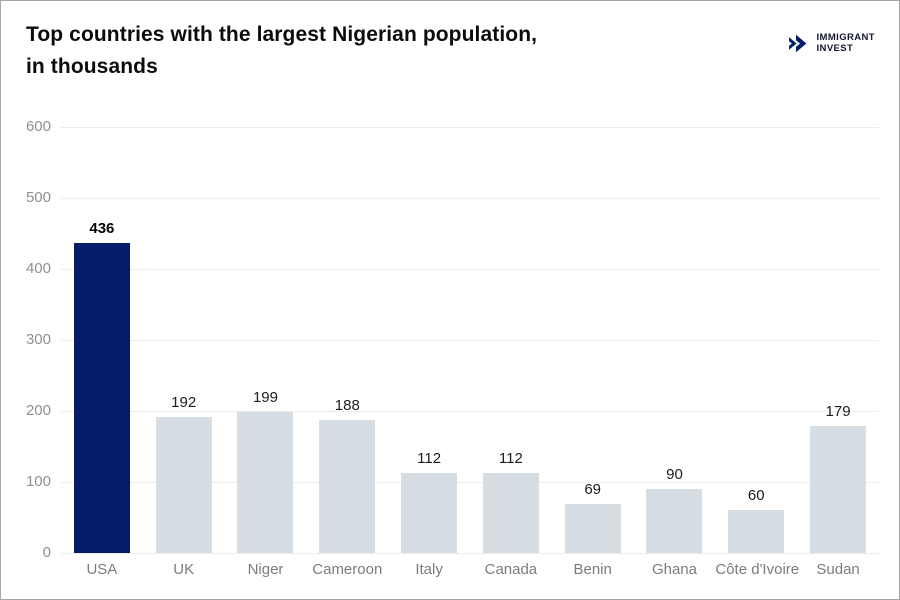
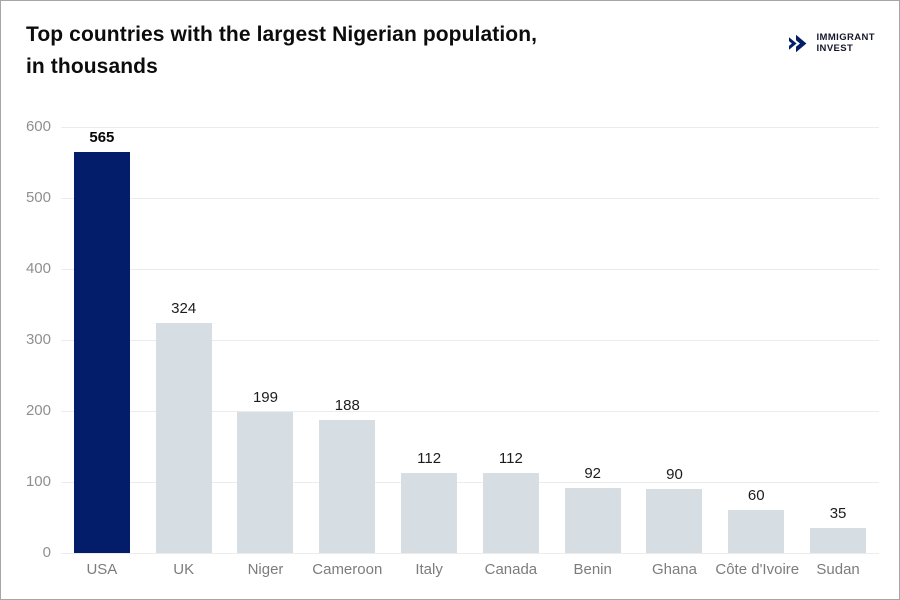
USA: 436 -> 565
UK: 192 -> 324
Benin: 69 -> 92
Sudan: 179 -> 35
